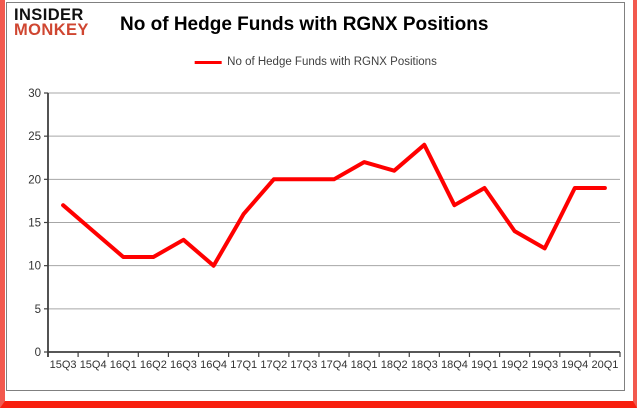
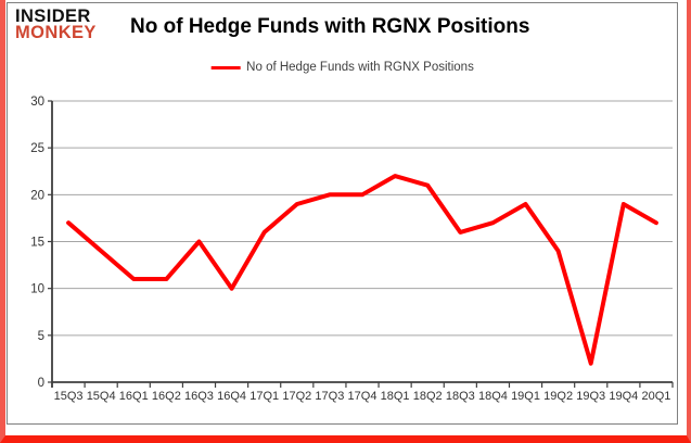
16Q3: 13 -> 15
17Q2: 20 -> 19
18Q3: 24 -> 16
19Q3: 12 -> 2
20Q1: 19 -> 17
